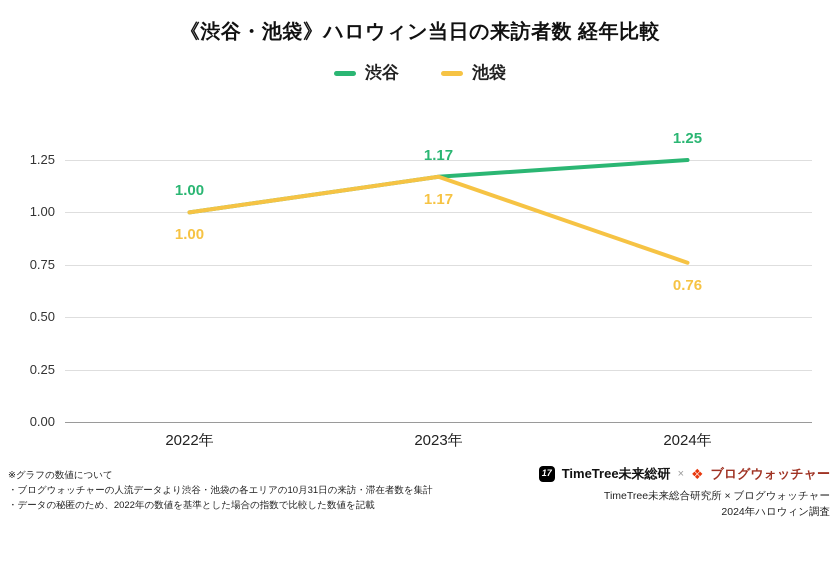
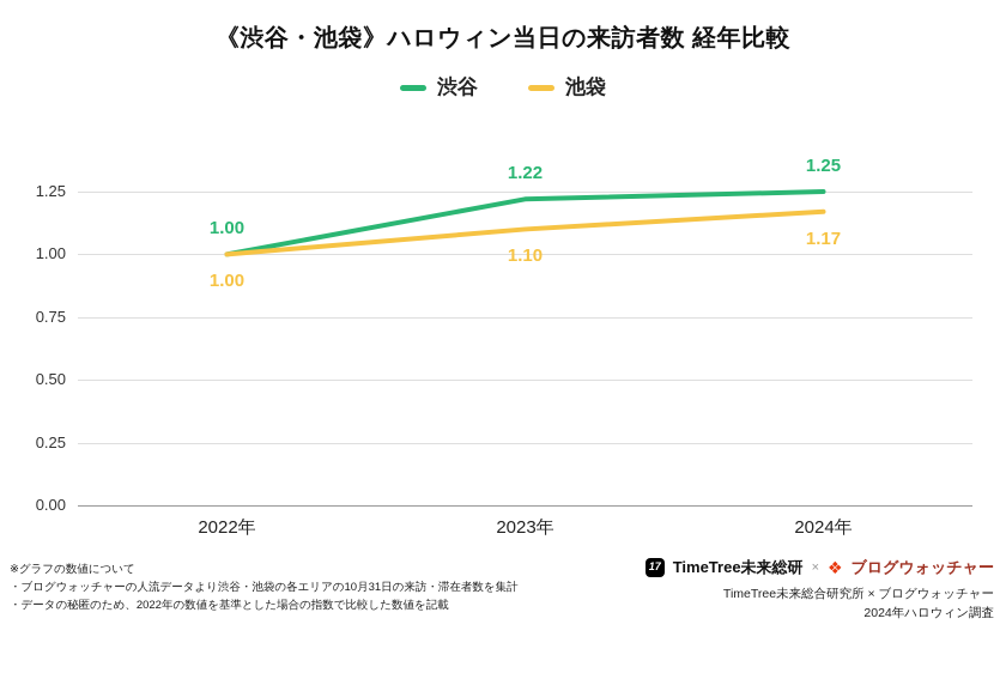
渋谷/2023年: 1.17 -> 1.22
池袋/2023年: 1.17 -> 1.10
池袋/2024年: 0.76 -> 1.17
